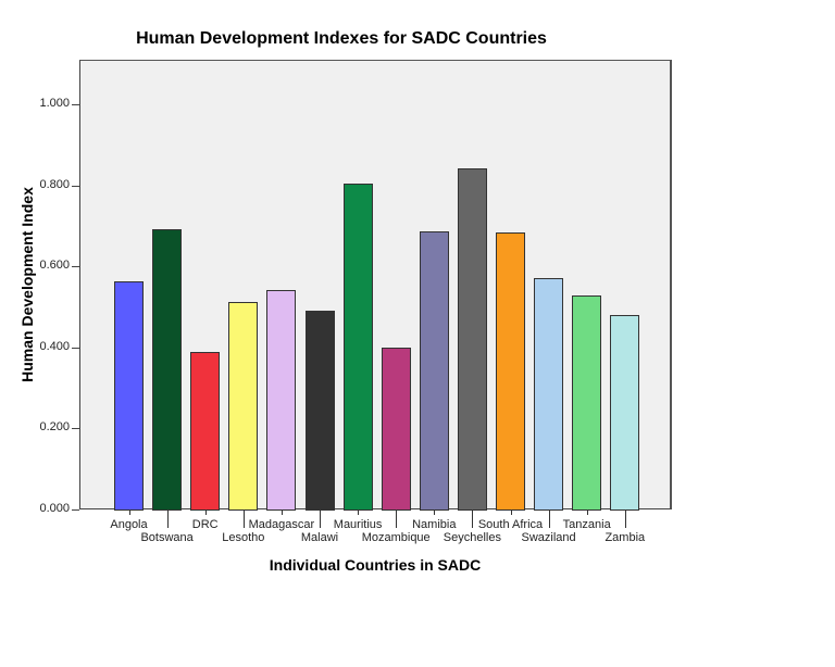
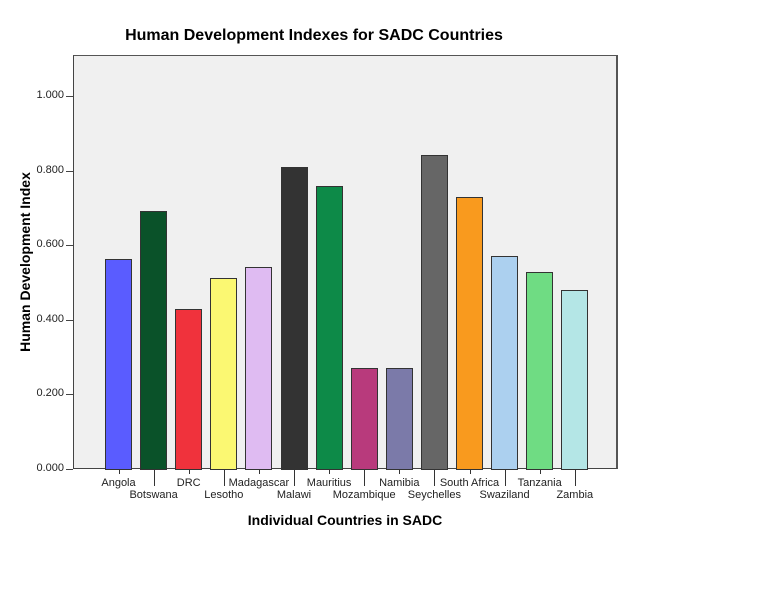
DRC: 0.39 -> 0.43
Malawi: 0.49 -> 0.81
Mauritius: 0.80 -> 0.76
Mozambique: 0.40 -> 0.27
Namibia: 0.69 -> 0.27
South Africa: 0.68 -> 0.73
